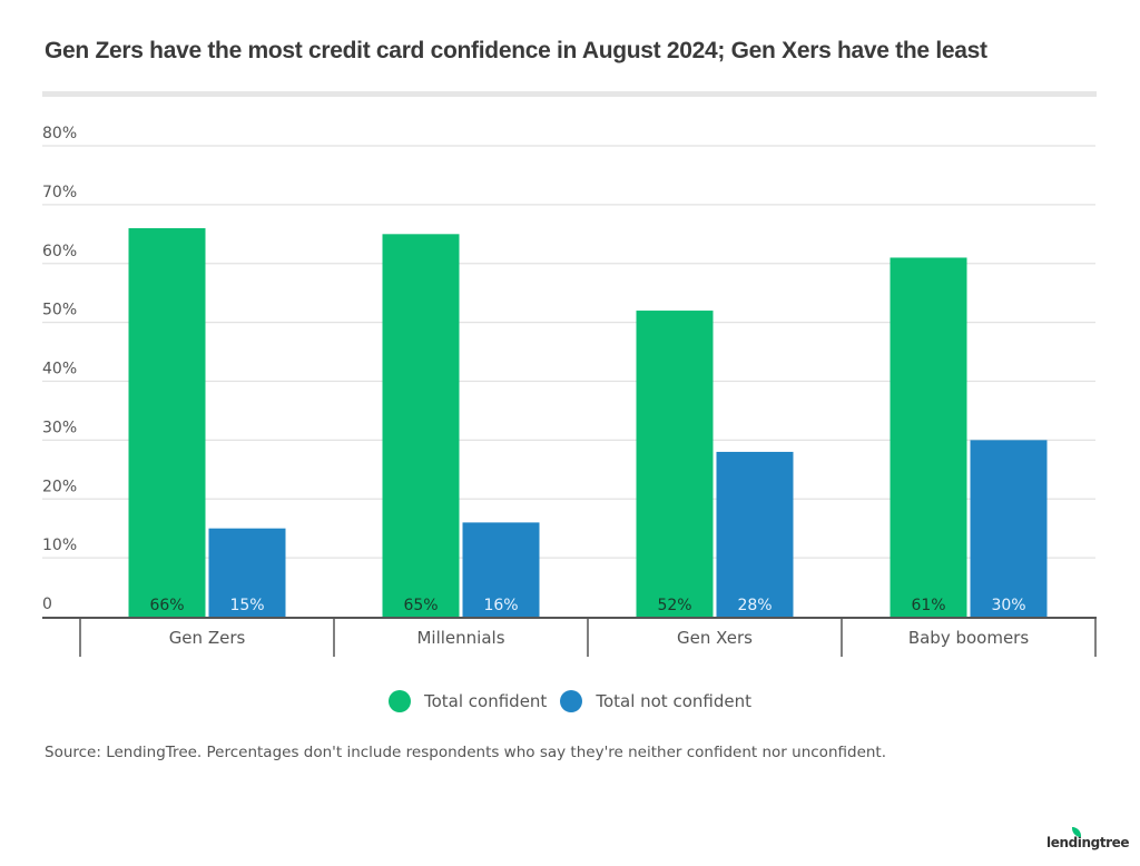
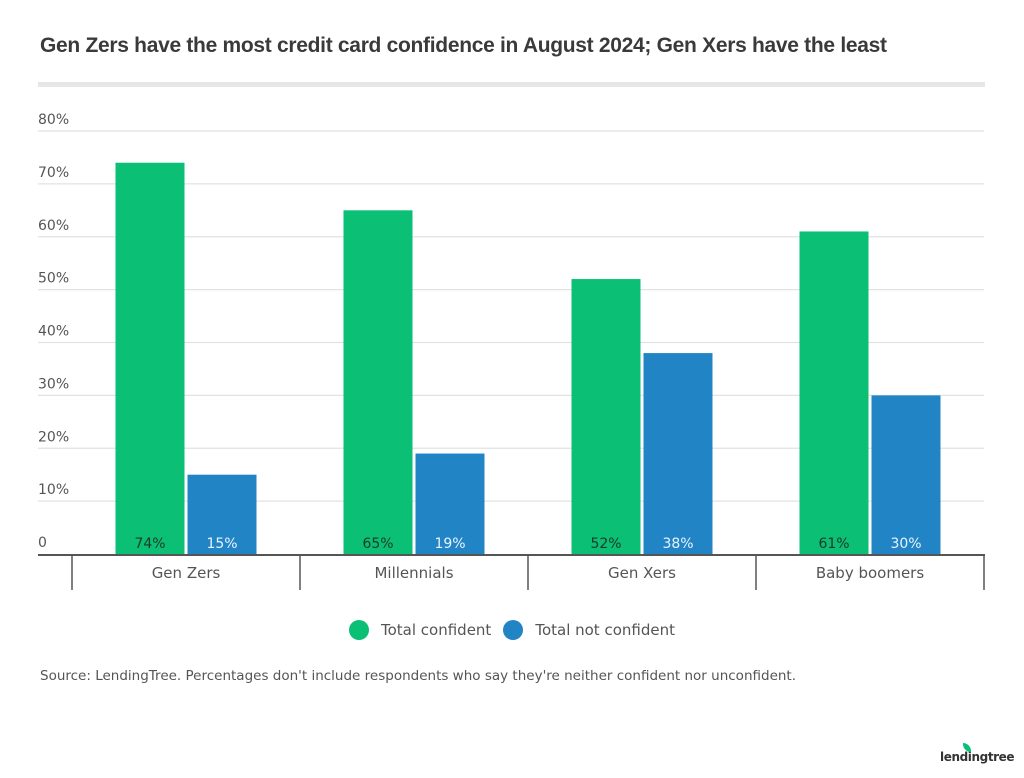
Total confident/Gen Zers: 66% -> 74%
Total not confident/Millennials: 16% -> 19%
Total not confident/Gen Xers: 28% -> 38%
